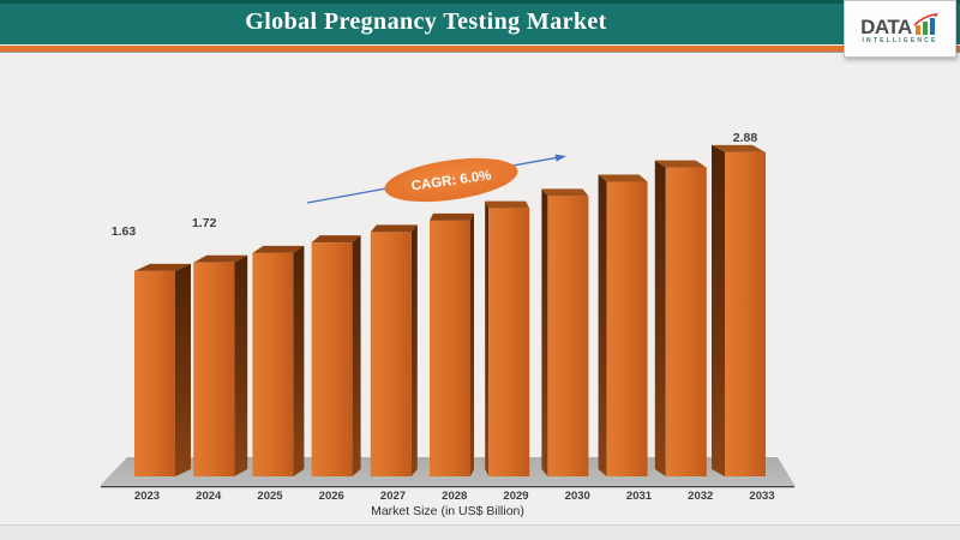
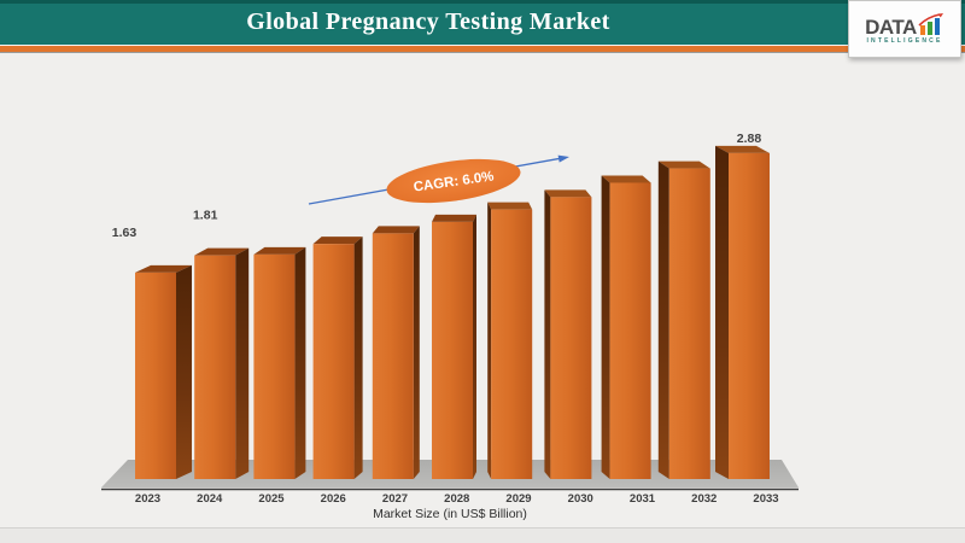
2024: 1.72 -> 1.81
